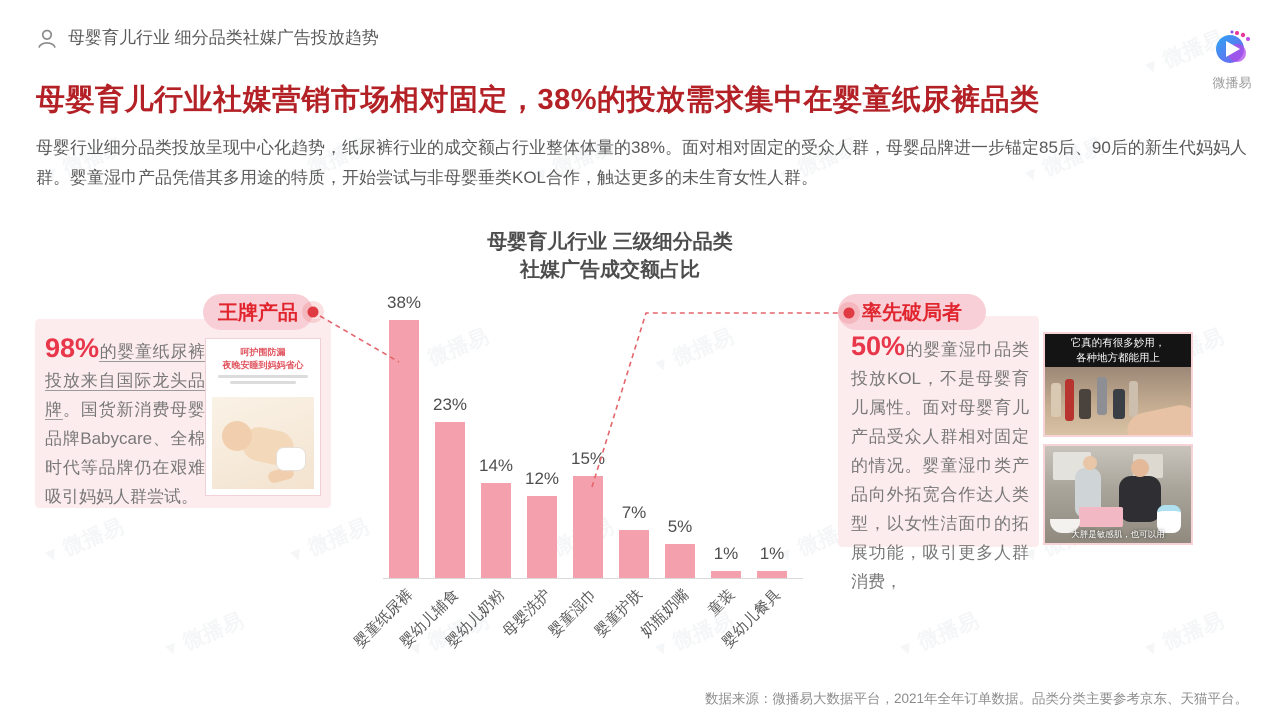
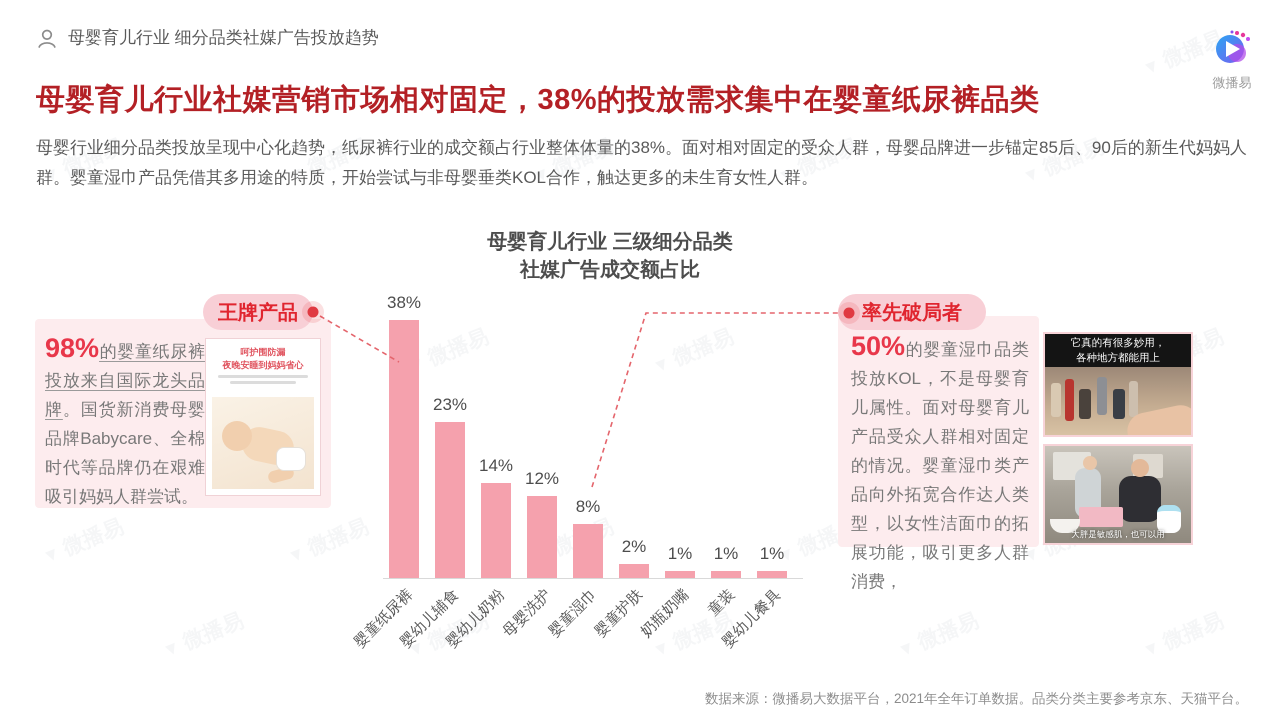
婴童湿巾: 15% -> 8%
婴童护肤: 7% -> 2%
奶瓶奶嘴: 5% -> 1%
